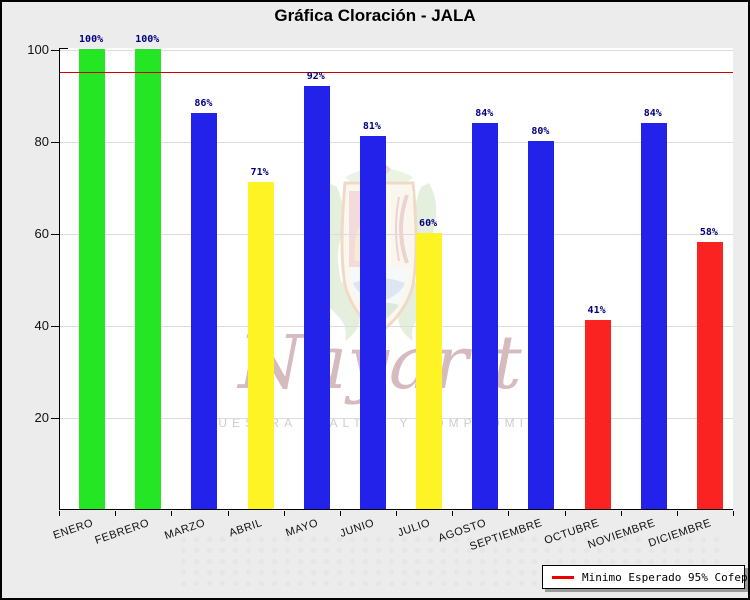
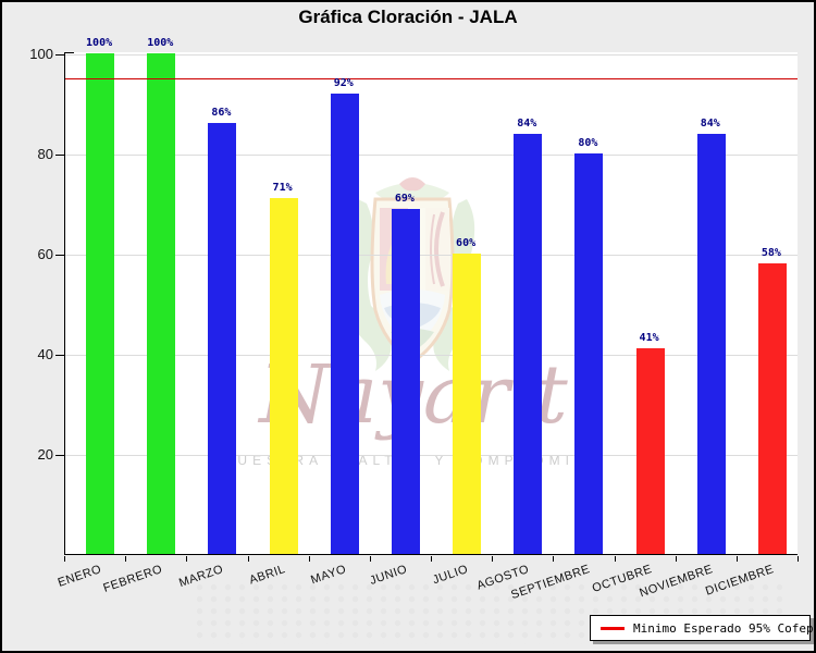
JUNIO: 81% -> 69%
